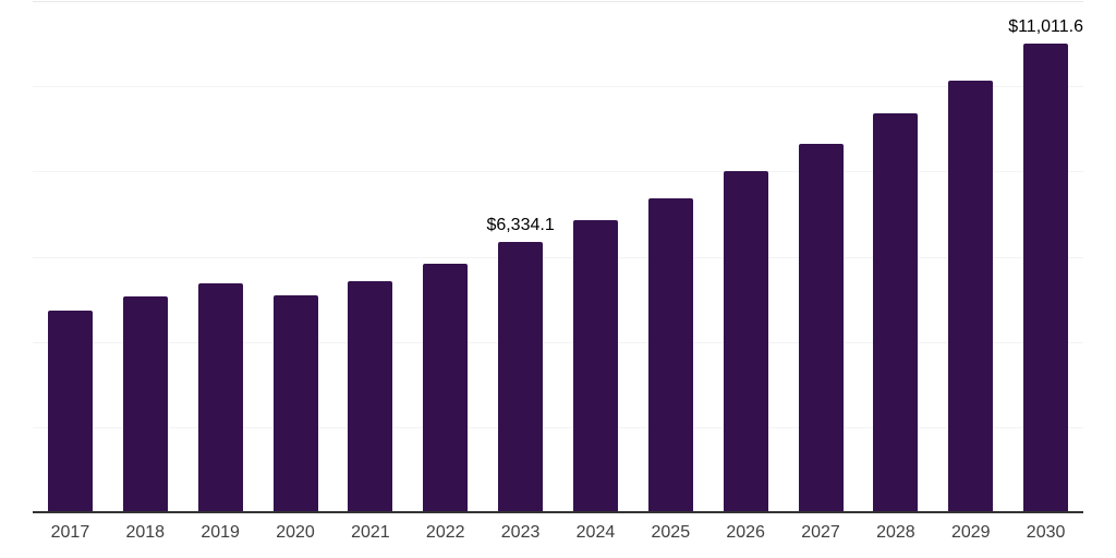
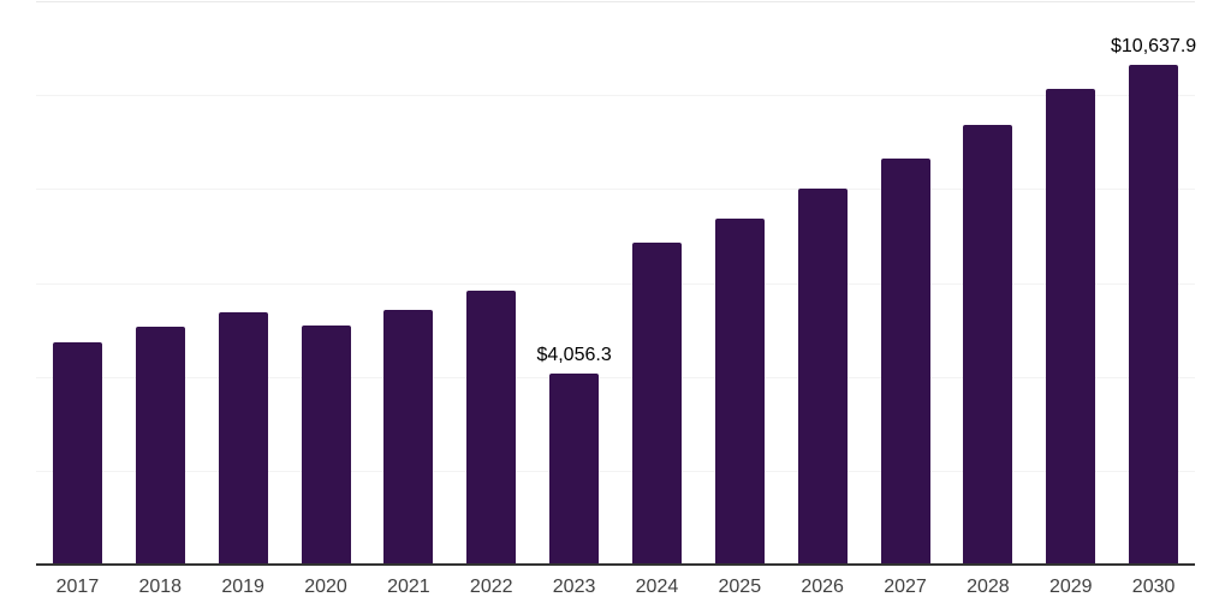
2023: $6,334.1 -> $4,056.3
2030: $11,011.6 -> $10,637.9
